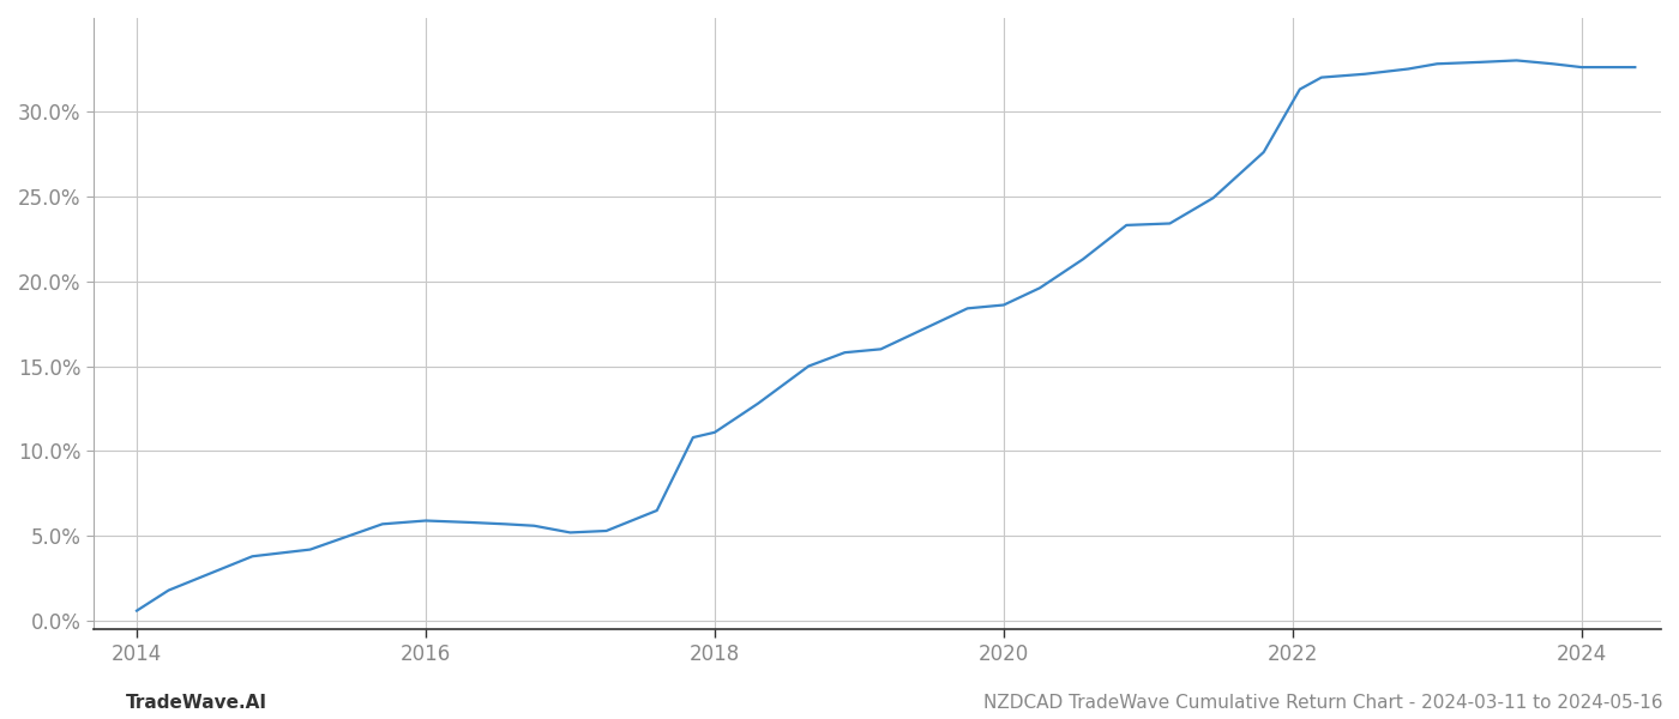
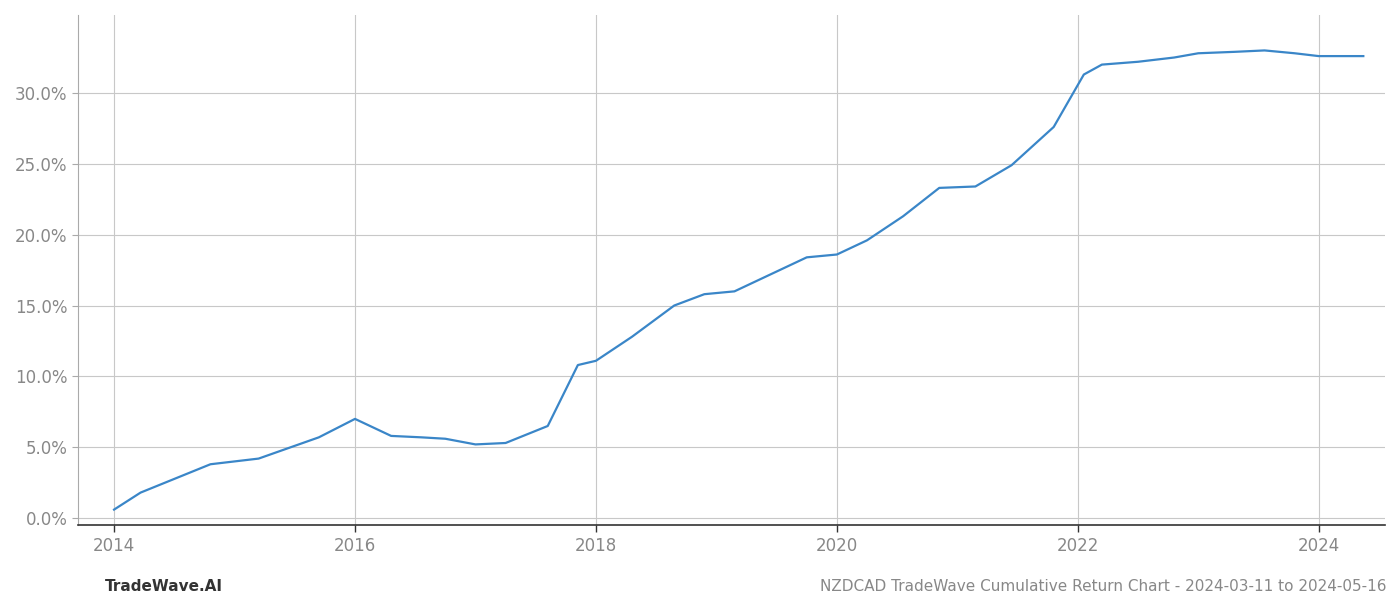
2016: 5.9% -> 7.0%
